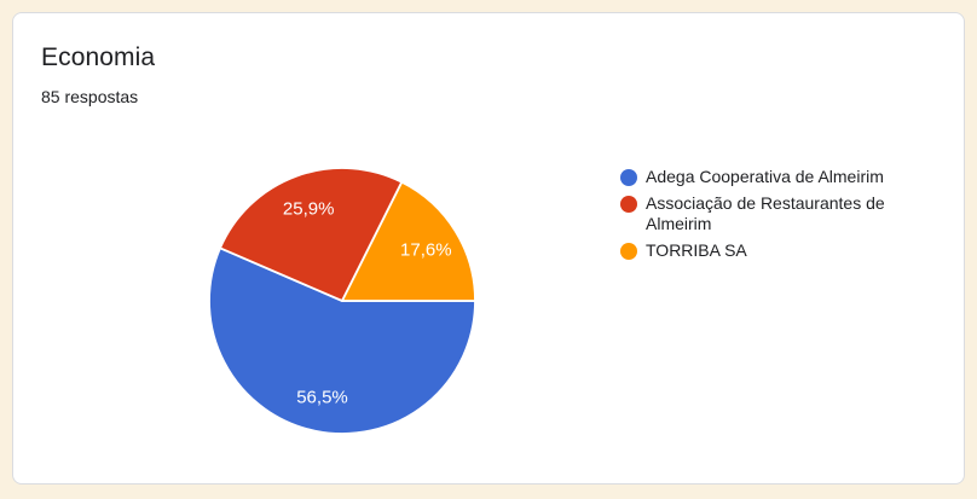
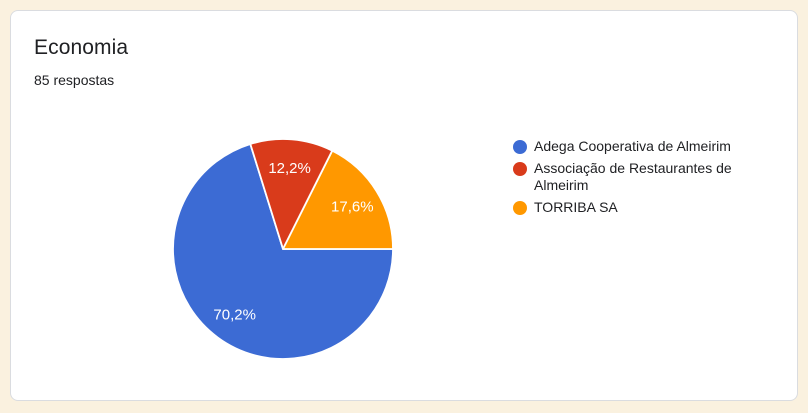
Adega Cooperativa de Almeirim: 56,5% -> 70,2%
Associação de Restaurantes de Almeirim: 25,9% -> 12,2%
